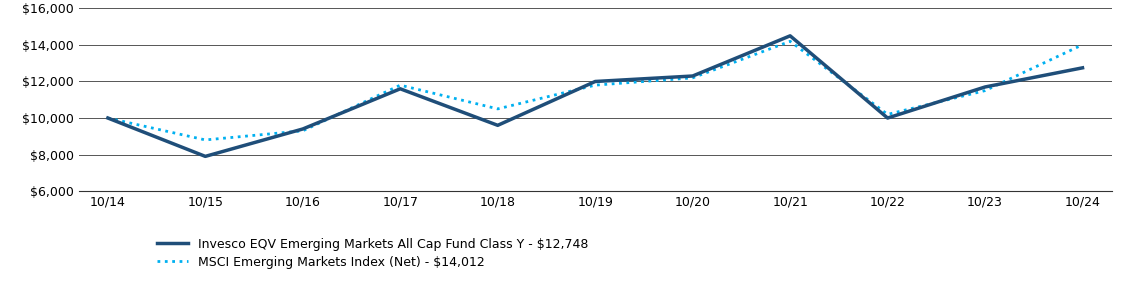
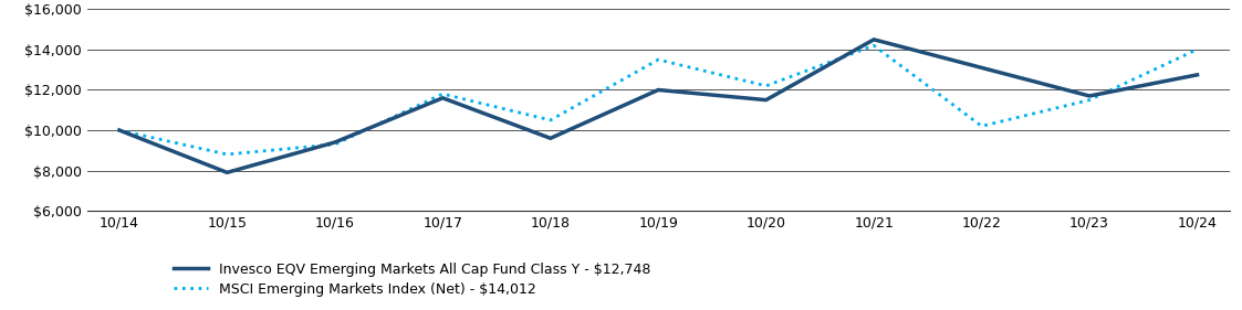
MSCI Emerging Markets Index (Net) - $14,012/10/19: $11,800 -> $13,500
Invesco EQV Emerging Markets All Cap Fund Class Y - $12,748/10/20: $12,300 -> $11,500
Invesco EQV Emerging Markets All Cap Fund Class Y - $12,748/10/22: $10,000 -> $13,100
